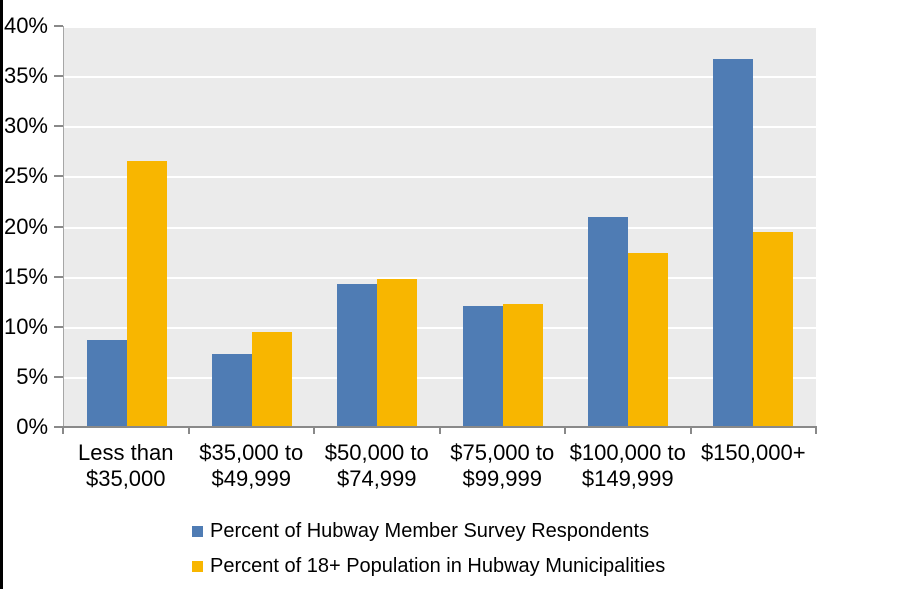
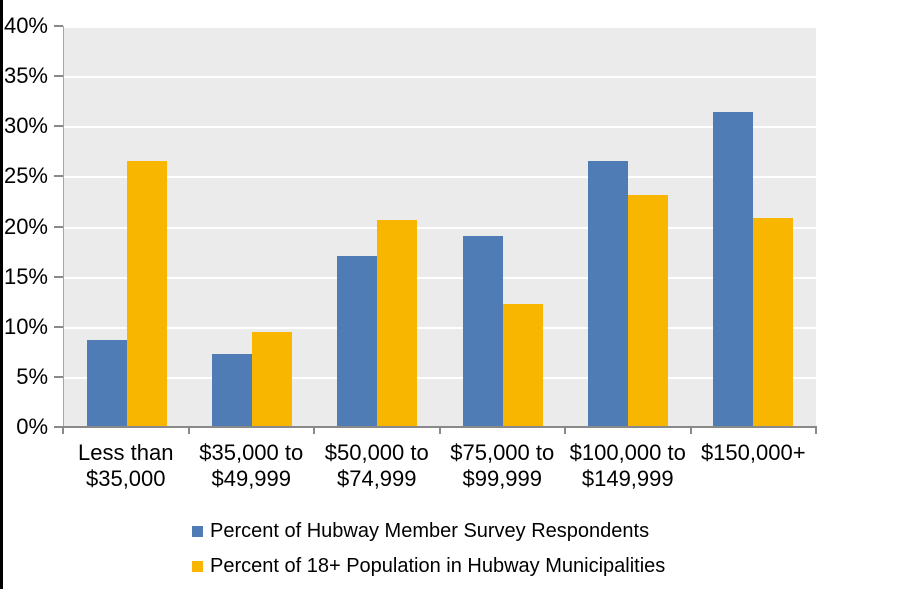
Percent of Hubway Member Survey Respondents/$50,000 to $74,999: 14.3% -> 17.1%
Percent of 18+ Population in Hubway Municipalities/$50,000 to $74,999: 14.8% -> 20.7%
Percent of Hubway Member Survey Respondents/$75,000 to $99,999: 12.1% -> 19.1%
Percent of Hubway Member Survey Respondents/$100,000 to $149,999: 21.0% -> 26.5%
Percent of 18+ Population in Hubway Municipalities/$100,000 to $149,999: 17.4% -> 23.1%
Percent of Hubway Member Survey Respondents/$150,000+: 36.7% -> 31.4%
Percent of 18+ Population in Hubway Municipalities/$150,000+: 19.5% -> 20.9%
